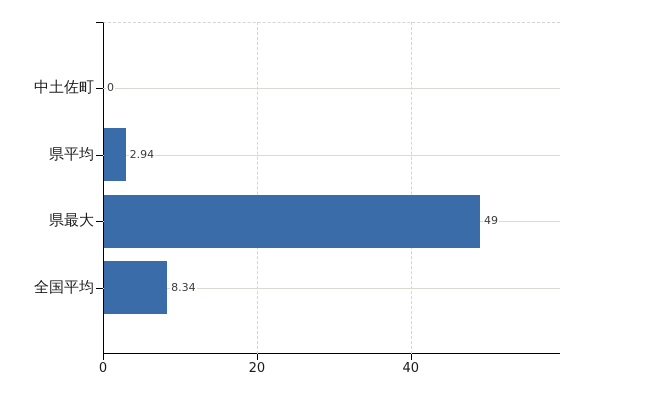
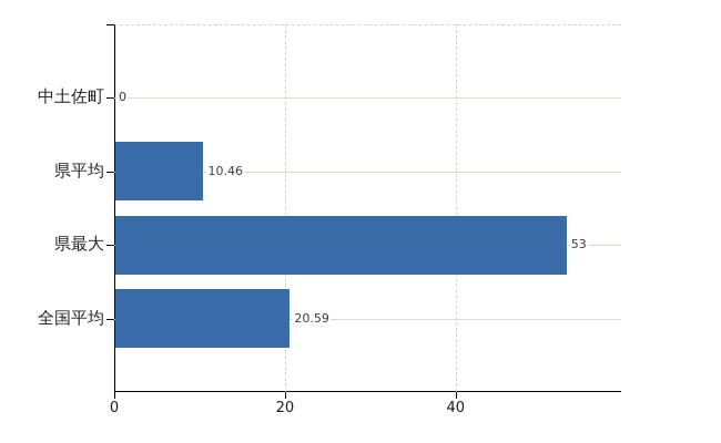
県平均: 2.94 -> 10.46
県最大: 49 -> 53
全国平均: 8.34 -> 20.59
